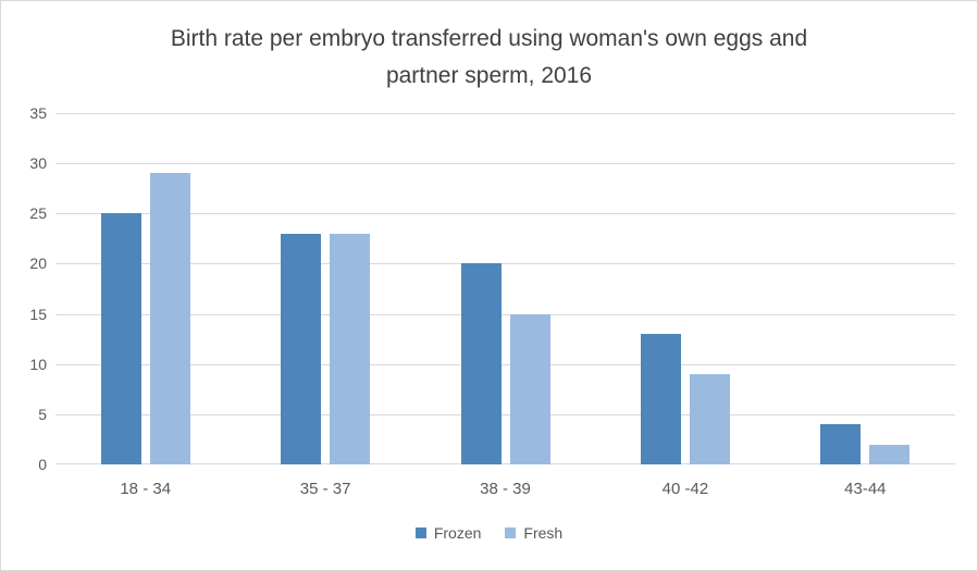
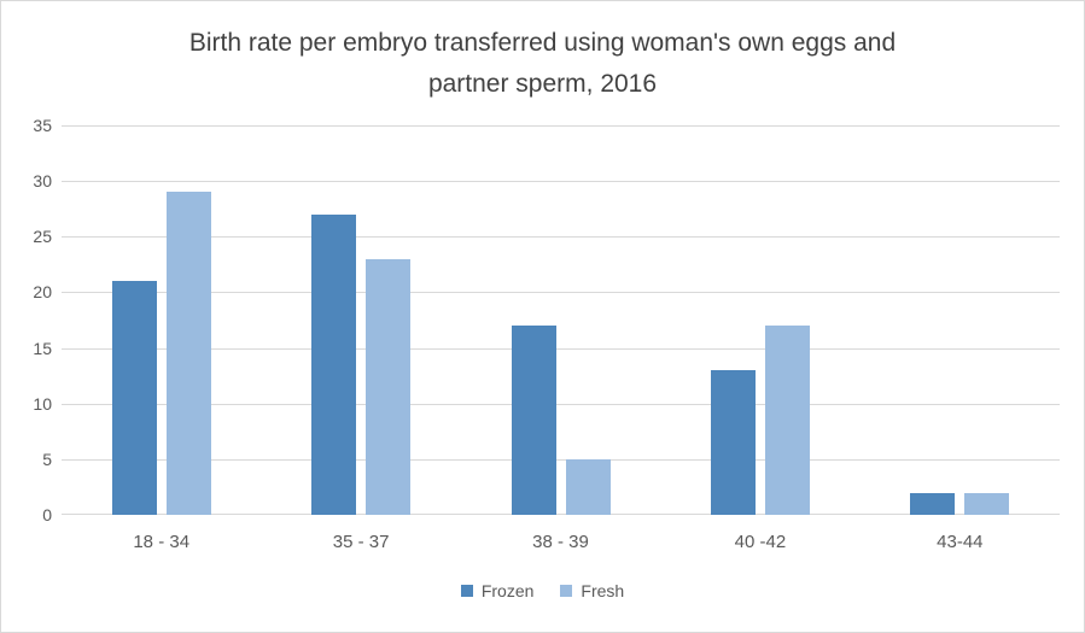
Frozen/18 - 34: 25 -> 21
Frozen/35 - 37: 23 -> 27
Frozen/38 - 39: 20 -> 17
Fresh/38 - 39: 15 -> 5
Fresh/40 -42: 9 -> 17
Frozen/43-44: 4 -> 2
